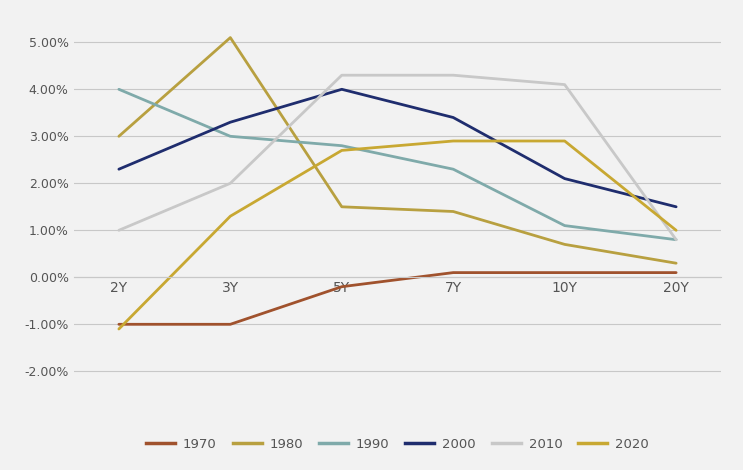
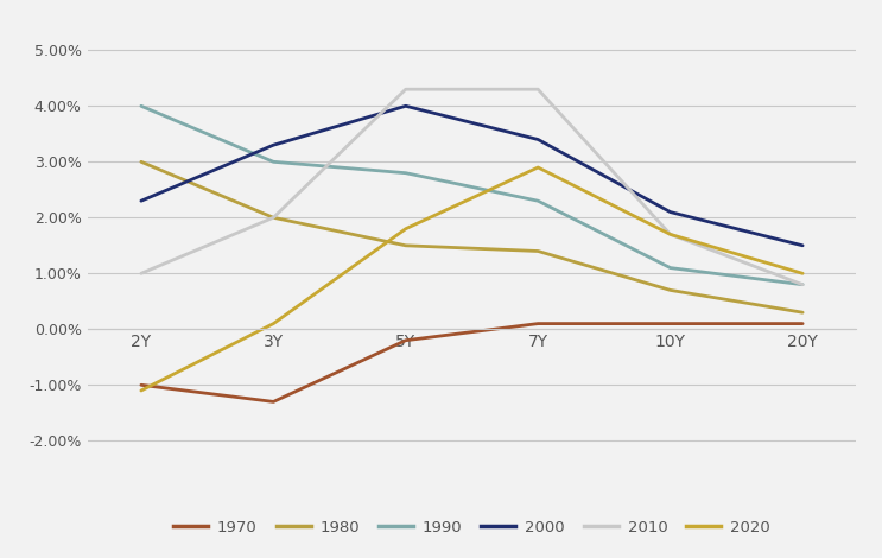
1970/3Y: -1.0% -> -1.3%
1980/3Y: 5.1% -> 2.0%
2020/3Y: 1.3% -> 0.1%
2020/5Y: 2.7% -> 1.8%
2010/10Y: 4.1% -> 1.7%
2020/10Y: 2.9% -> 1.7%
